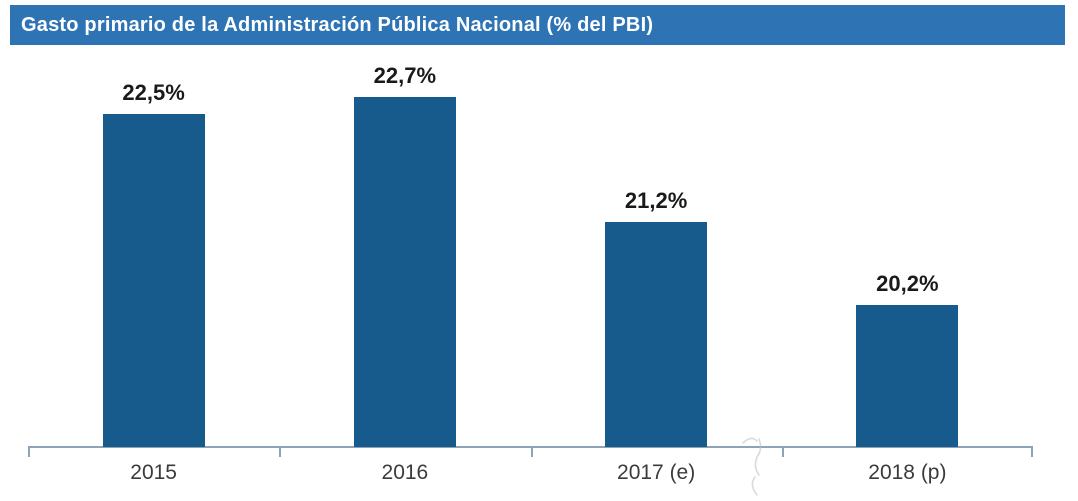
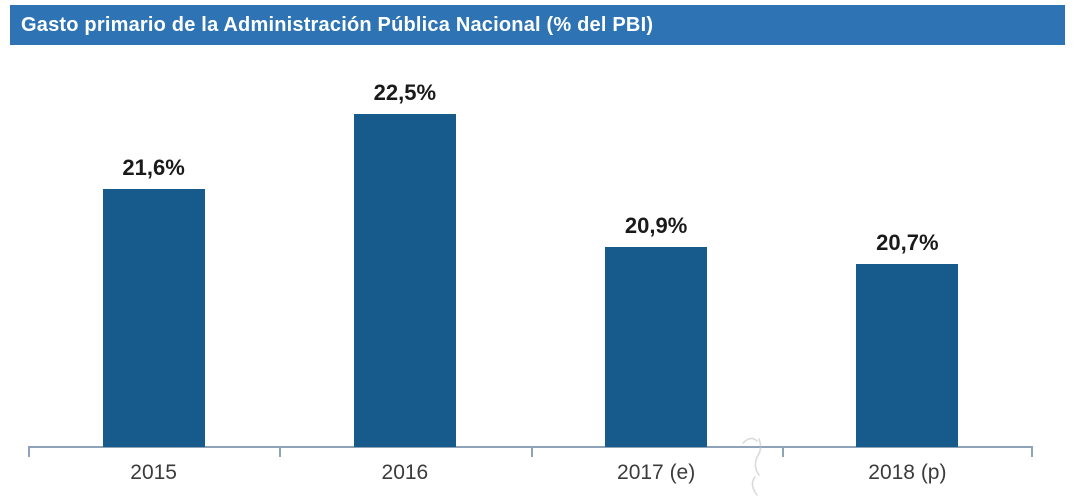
2015: 22,5% -> 21,6%
2016: 22,7% -> 22,5%
2017 (e): 21,2% -> 20,9%
2018 (p): 20,2% -> 20,7%
